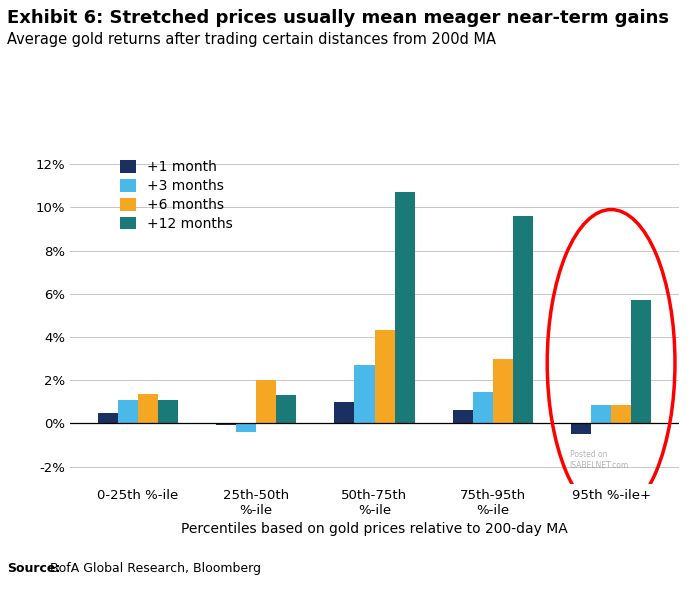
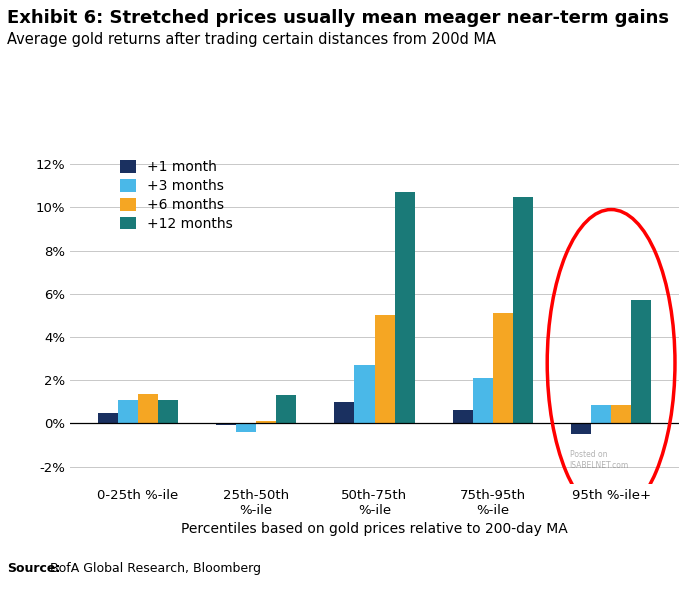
+6 months/25th-50th %-ile: 2.00% -> 0.10%
+6 months/50th-75th %-ile: 4.30% -> 5.00%
+3 months/75th-95th %-ile: 1.45% -> 2.10%
+6 months/75th-95th %-ile: 3.00% -> 5.10%
+12 months/75th-95th %-ile: 9.6% -> 10.5%
